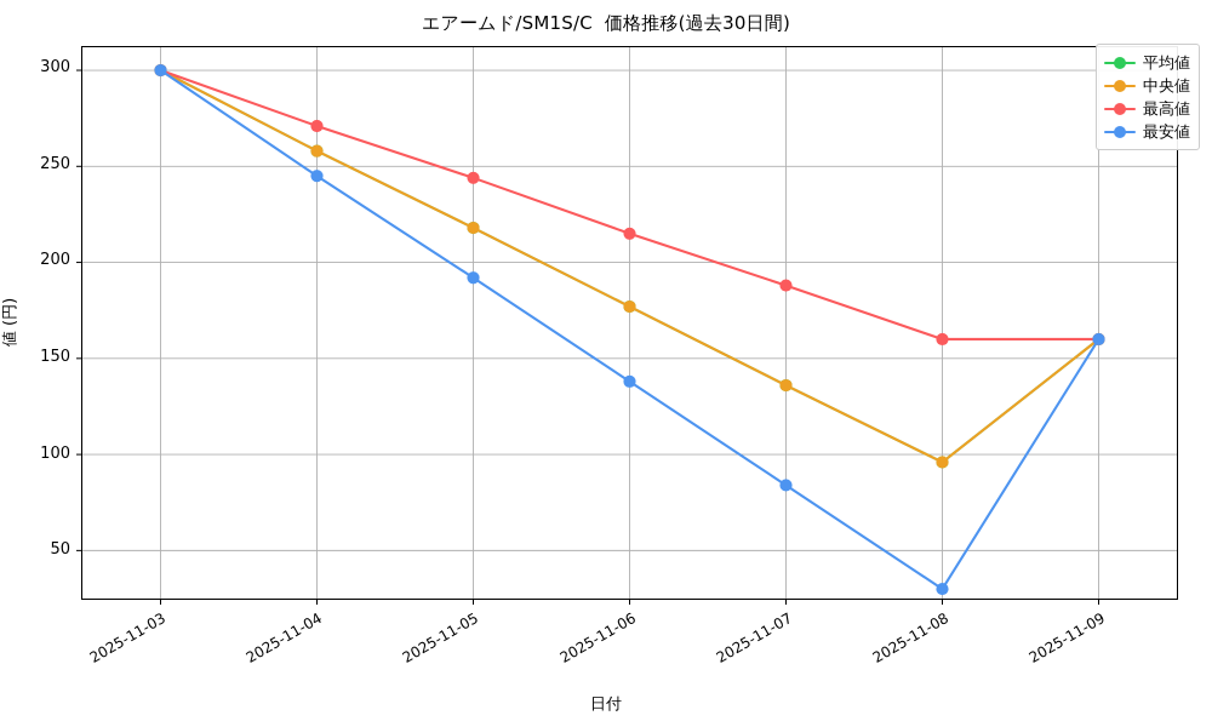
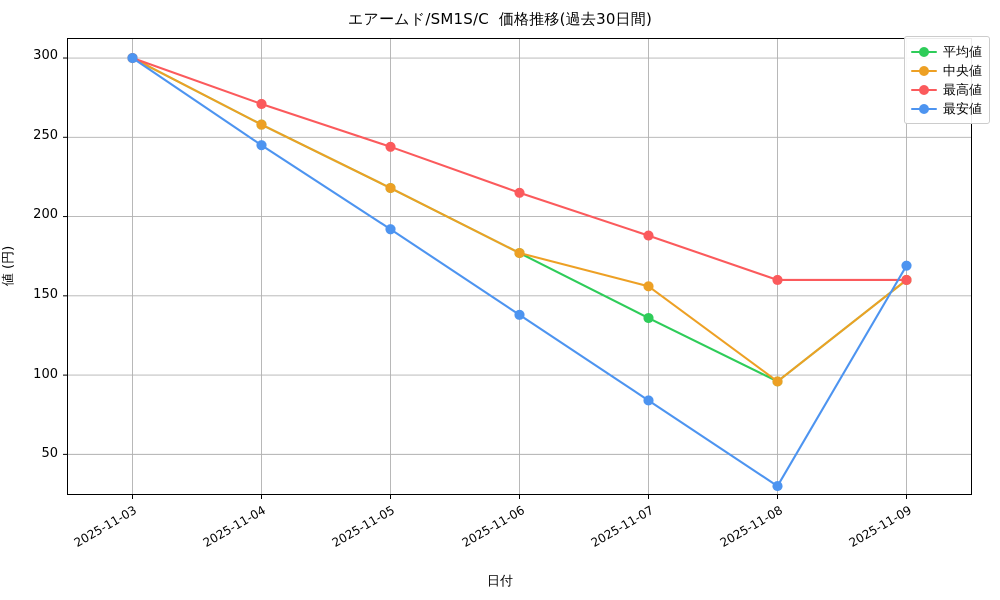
中央値/2025-11-07: 136 -> 156
最安値/2025-11-09: 160 -> 169
